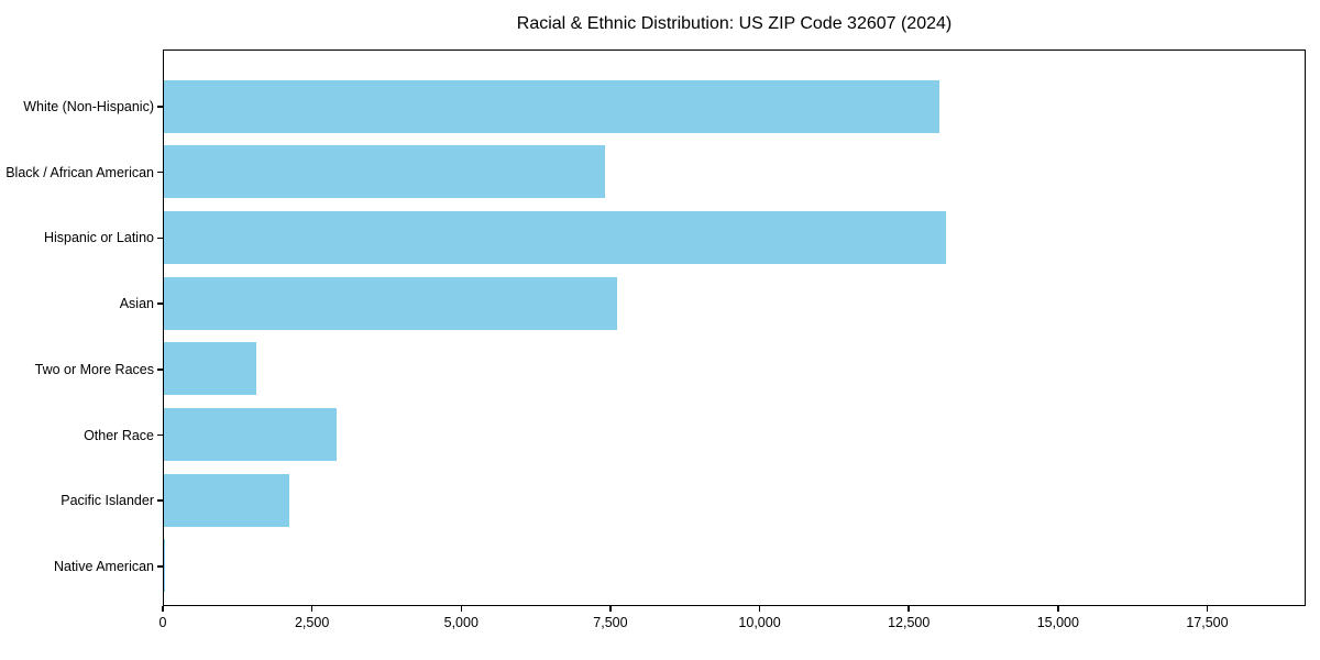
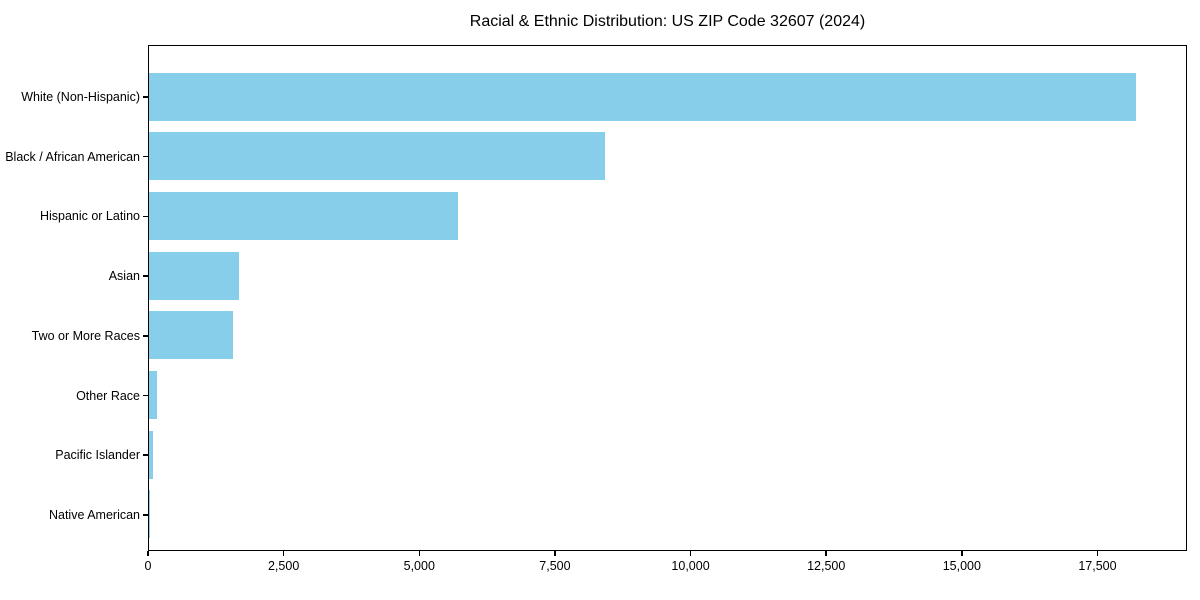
White (Non-Hispanic): 13000 -> 18200
Black / African American: 7400 -> 8400
Hispanic or Latino: 13100 -> 5700
Asian: 7600 -> 1600
Other Race: 2900 -> 200
Pacific Islander: 2100 -> 100
